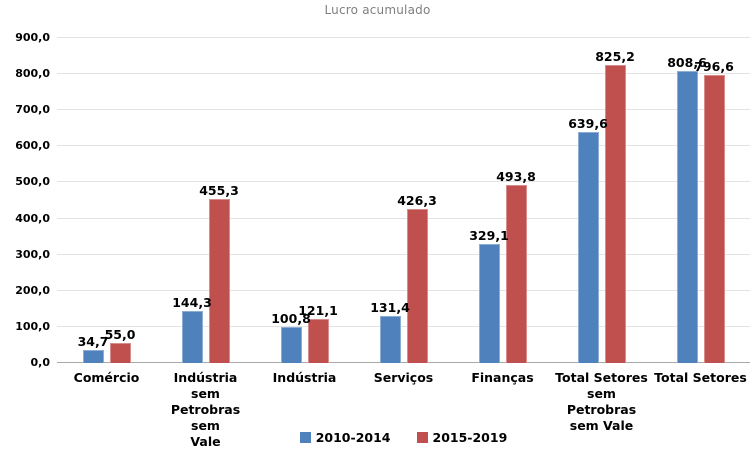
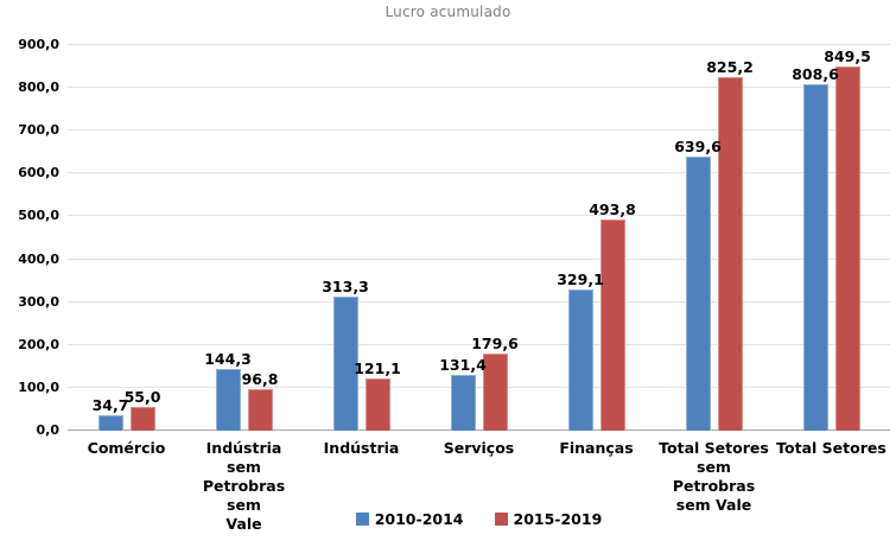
2015-2019/Indústria sem Petrobras sem Vale: 455,3 -> 96,8
2010-2014/Indústria: 100,8 -> 313,3
2015-2019/Serviços: 426,3 -> 179,6
2015-2019/Total Setores: 796,6 -> 849,5
